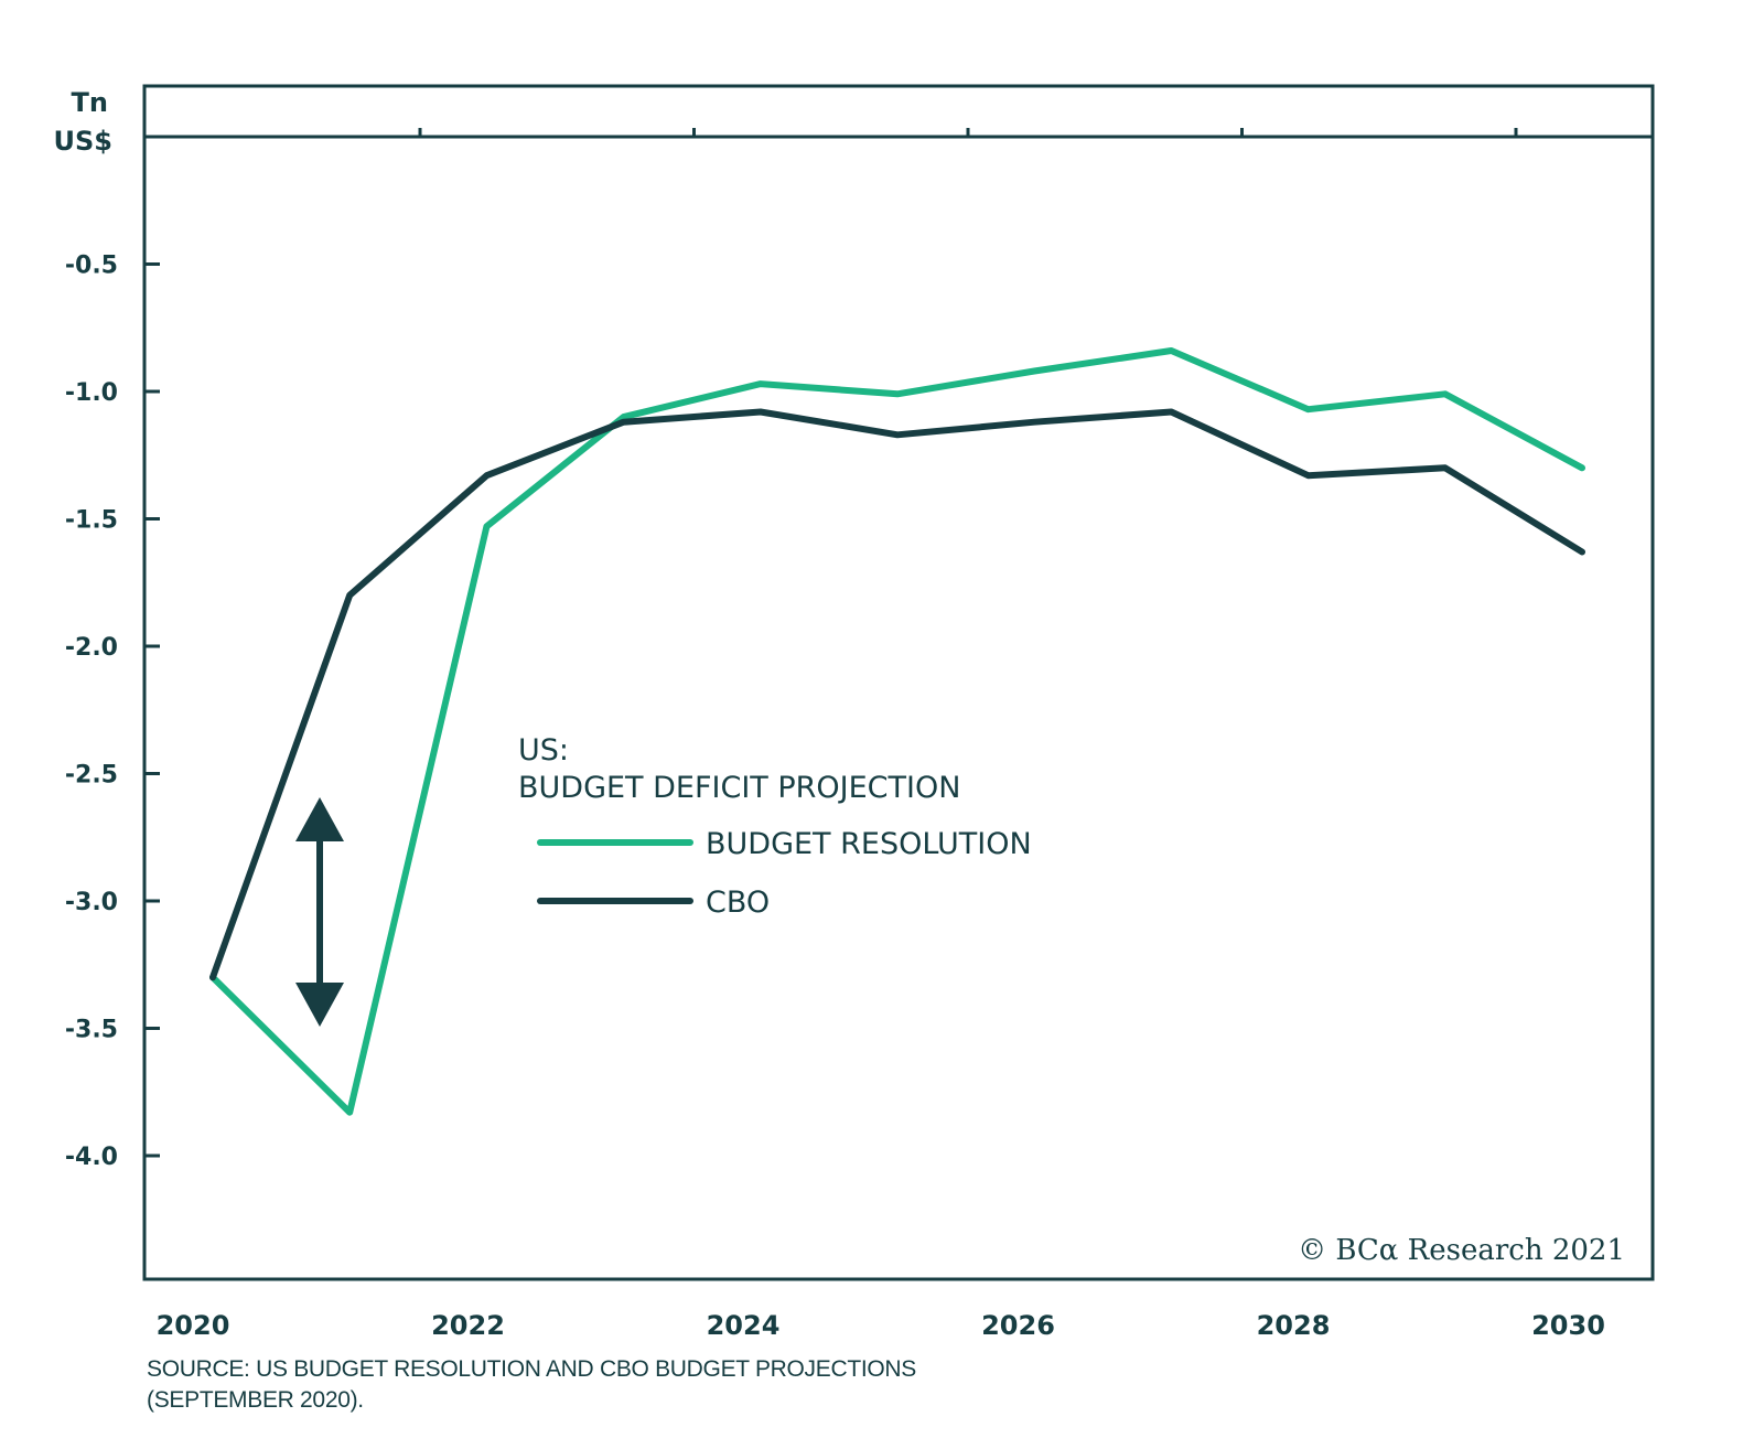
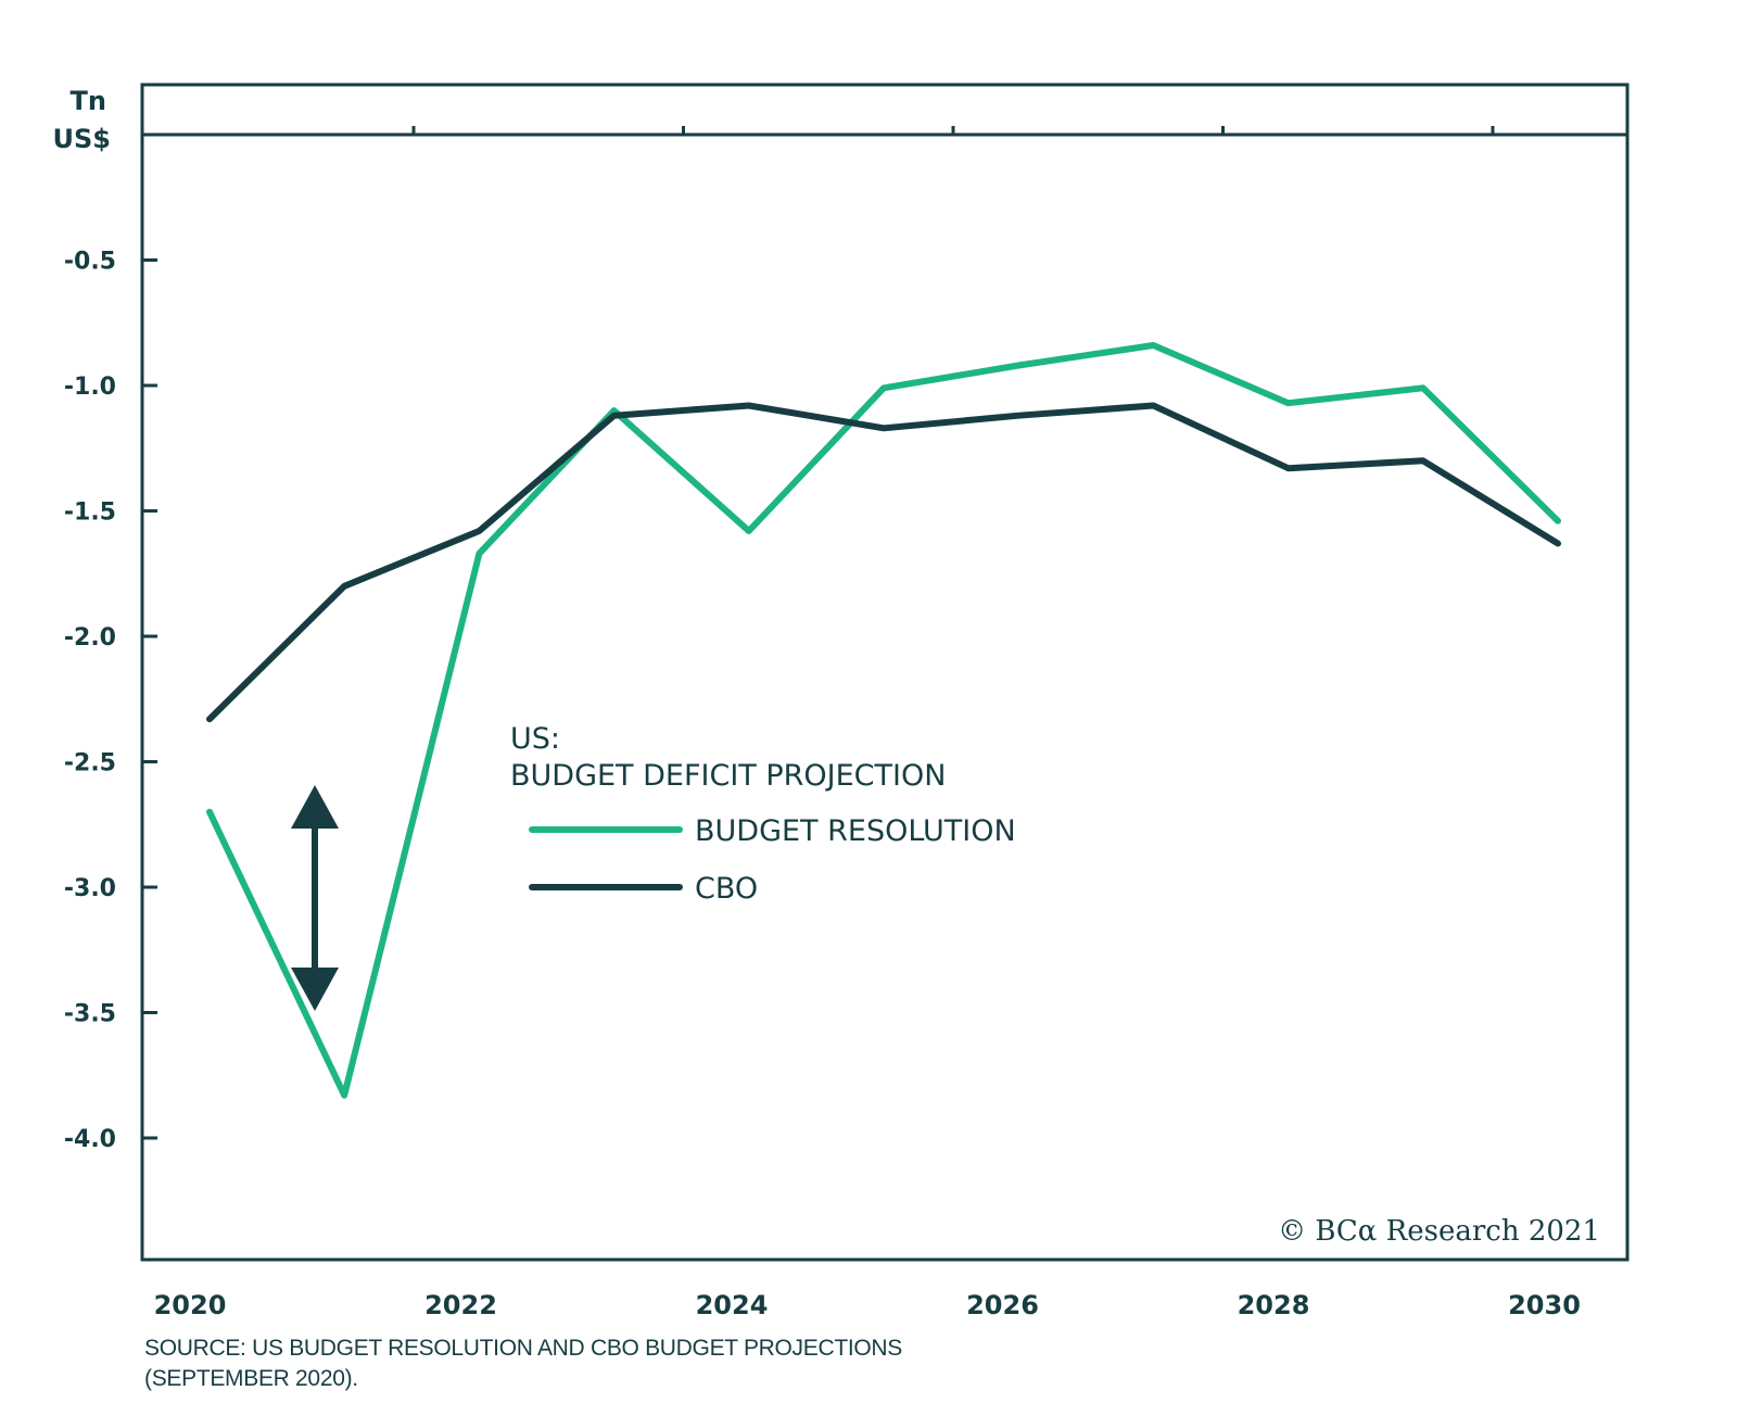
BUDGET RESOLUTION/2020: -3.30 -> -2.70
CBO/2020: -3.30 -> -2.33
BUDGET RESOLUTION/2022: -1.53 -> -1.67
CBO/2022: -1.33 -> -1.58
BUDGET RESOLUTION/2024: -0.97 -> -1.58
BUDGET RESOLUTION/2030: -1.30 -> -1.54
